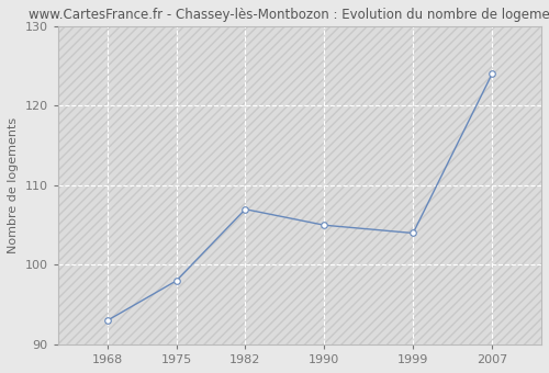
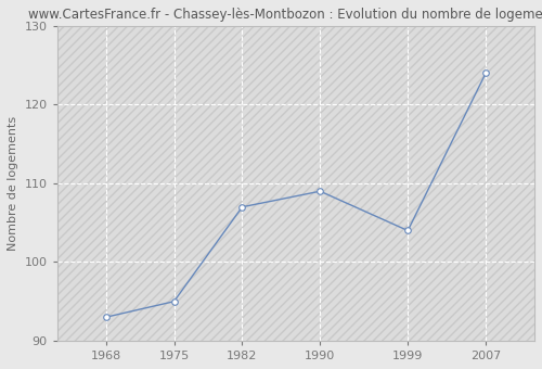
1975: 98 -> 95
1990: 105 -> 109
